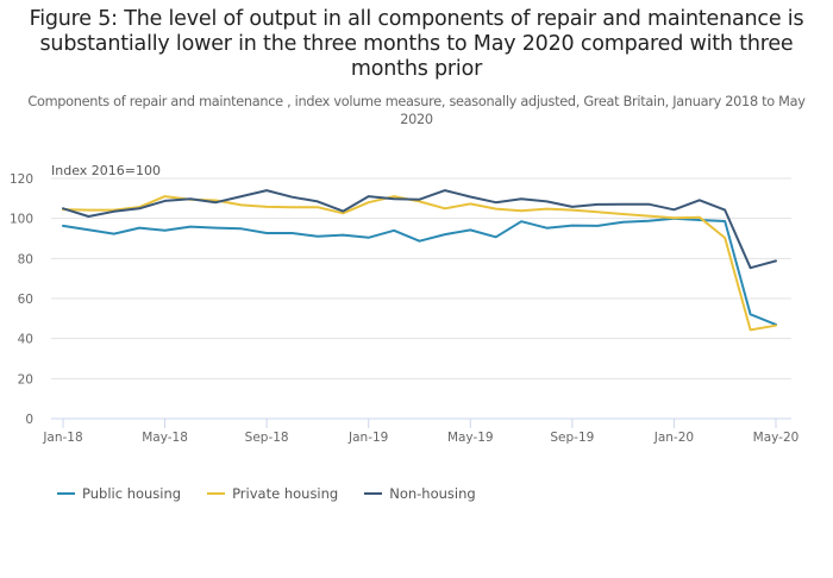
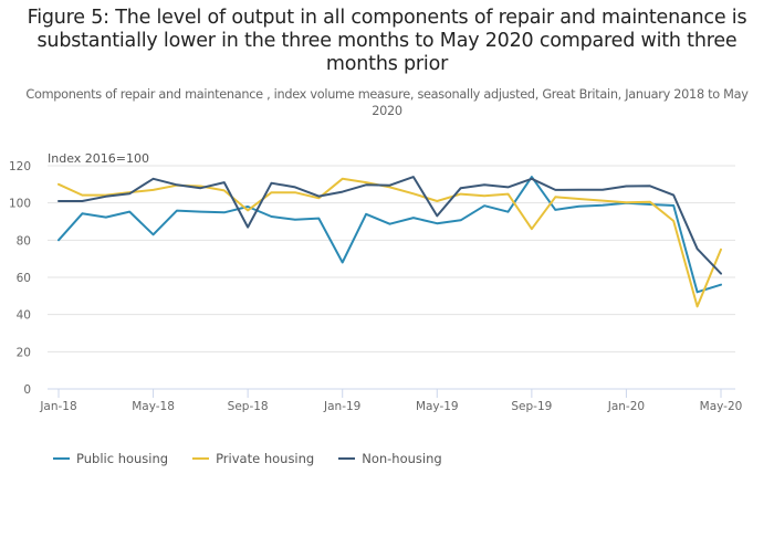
Public housing/Jan-18: 96 -> 80
Private housing/Jan-18: 104 -> 110
Non-housing/Jan-18: 105 -> 101
Public housing/May-18: 94 -> 83
Private housing/May-18: 111 -> 107
Non-housing/May-18: 109 -> 113
Public housing/Sep-18: 93 -> 98
Private housing/Sep-18: 106 -> 96
Non-housing/Sep-18: 114 -> 87
Public housing/Jan-19: 90 -> 68
Private housing/Jan-19: 108 -> 113
Non-housing/Jan-19: 111 -> 106
Public housing/May-19: 94 -> 89
Private housing/May-19: 107 -> 101
Non-housing/May-19: 111 -> 93
Public housing/Sep-19: 96 -> 114
Private housing/Sep-19: 104 -> 86
Non-housing/Sep-19: 106 -> 113
Non-housing/Jan-20: 104 -> 109
Public housing/May-20: 47 -> 56
Private housing/May-20: 46 -> 75
Non-housing/May-20: 79 -> 62
